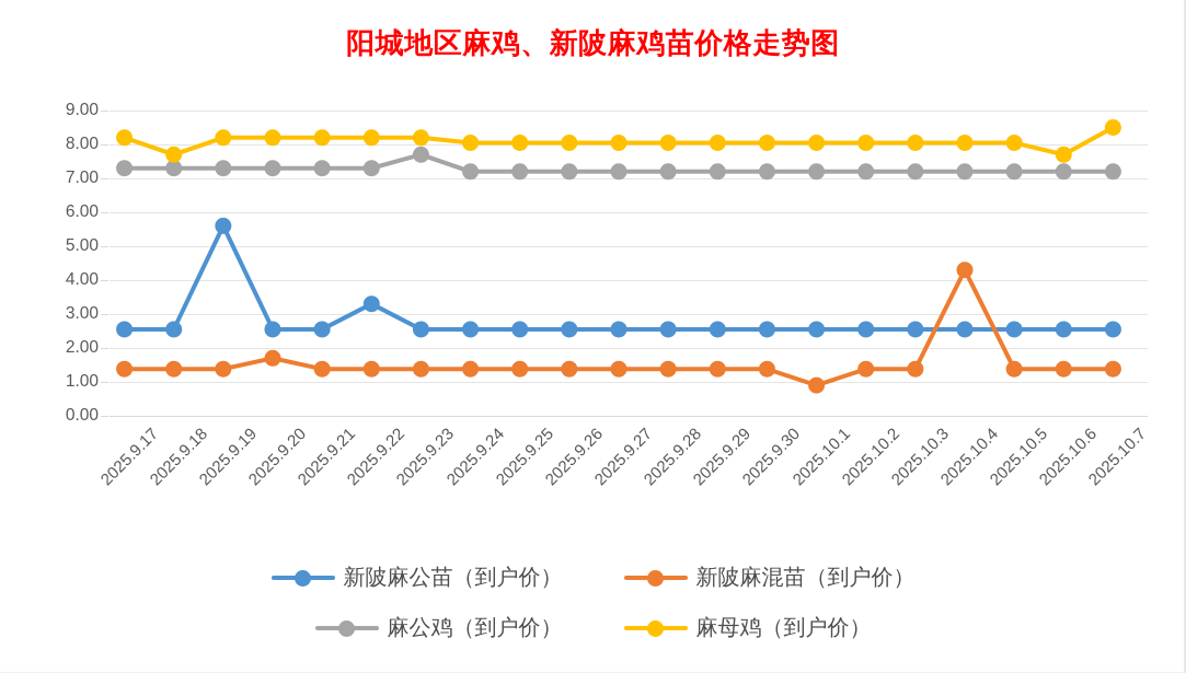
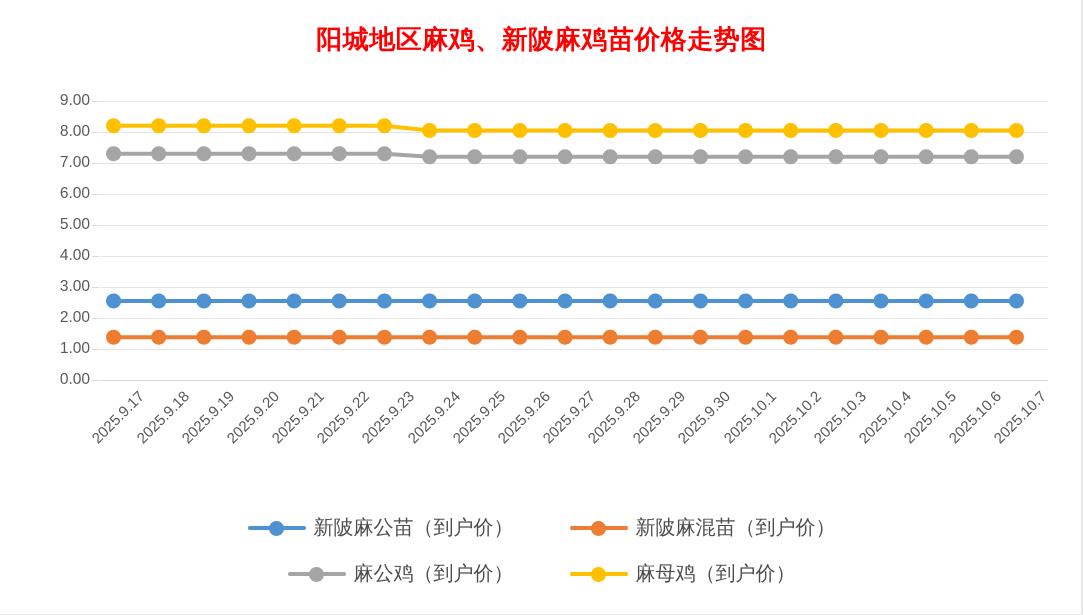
麻母鸡（到户价）/2025.9.18: 7.7 -> 8.2
新陂麻公苗（到户价）/2025.9.19: 5.6 -> 2.5
新陂麻混苗（到户价）/2025.9.20: 1.7 -> 1.4
新陂麻公苗（到户价）/2025.9.22: 3.3 -> 2.5
麻公鸡（到户价）/2025.9.23: 7.7 -> 7.3
新陂麻混苗（到户价）/2025.10.1: 0.9 -> 1.4
新陂麻混苗（到户价）/2025.10.4: 4.3 -> 1.4
麻母鸡（到户价）/2025.10.6: 7.7 -> 8.1
麻母鸡（到户价）/2025.10.7: 8.5 -> 8.1
